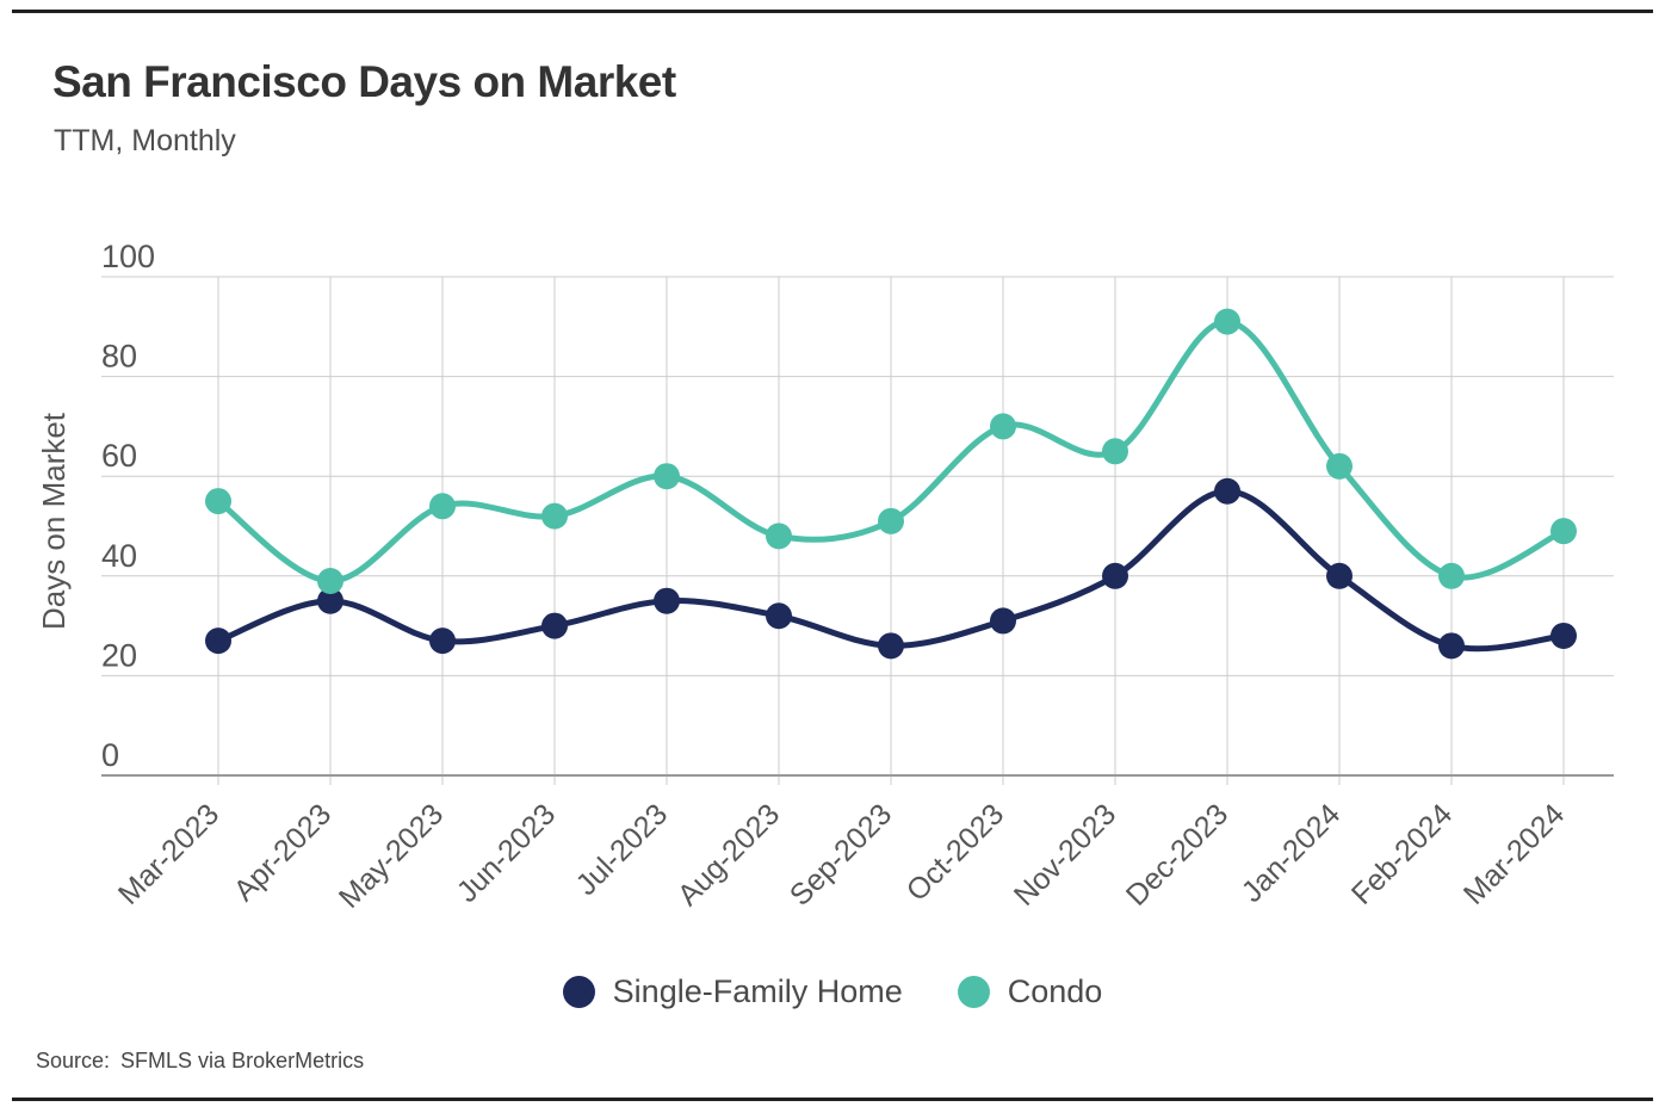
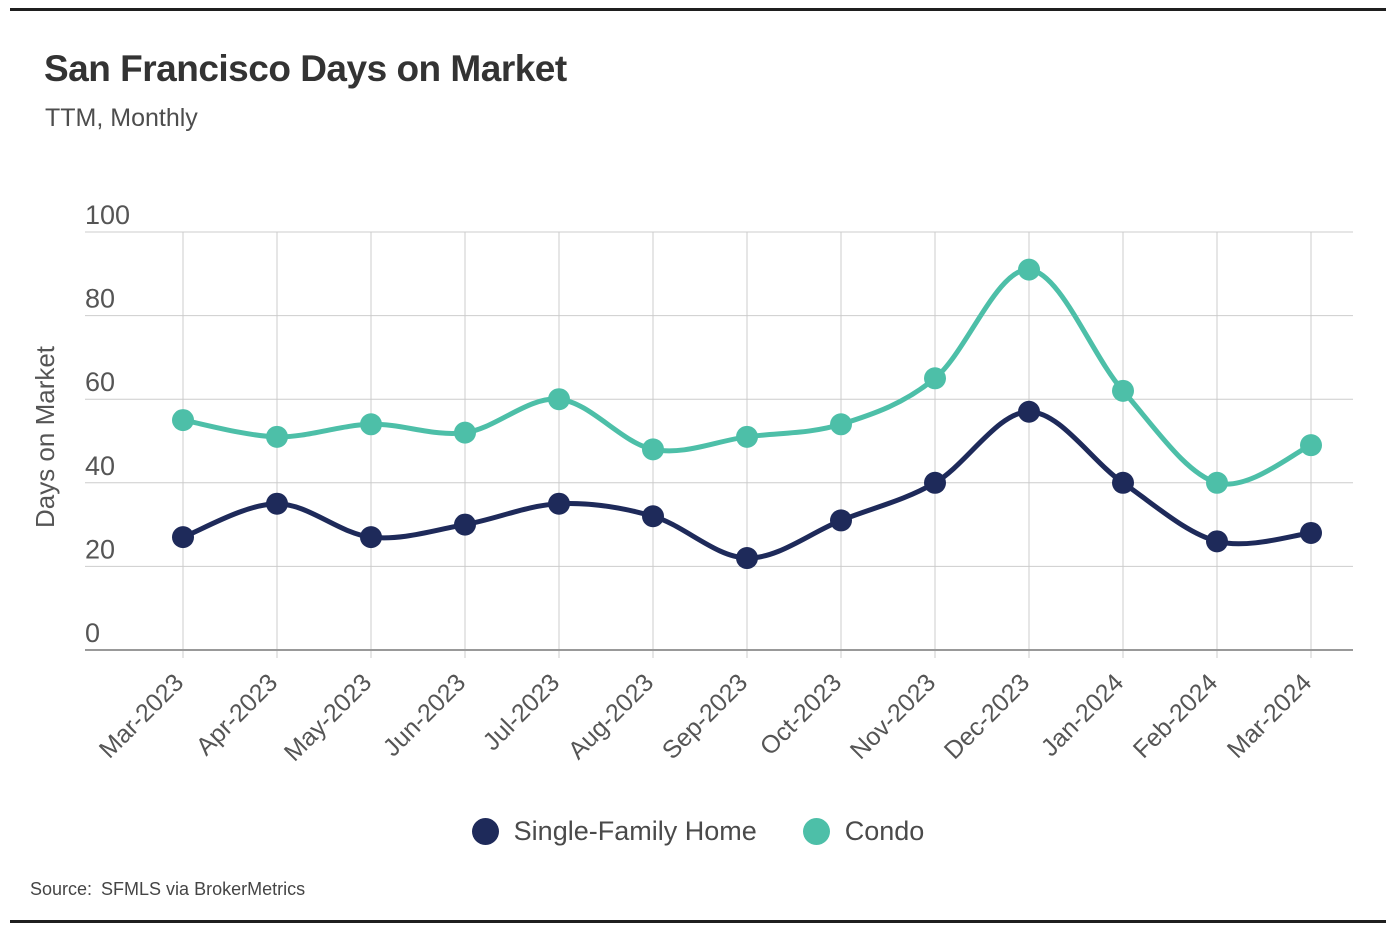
Condo/Apr-2023: 39 -> 51
Single-Family Home/Sep-2023: 26 -> 22
Condo/Oct-2023: 70 -> 54
